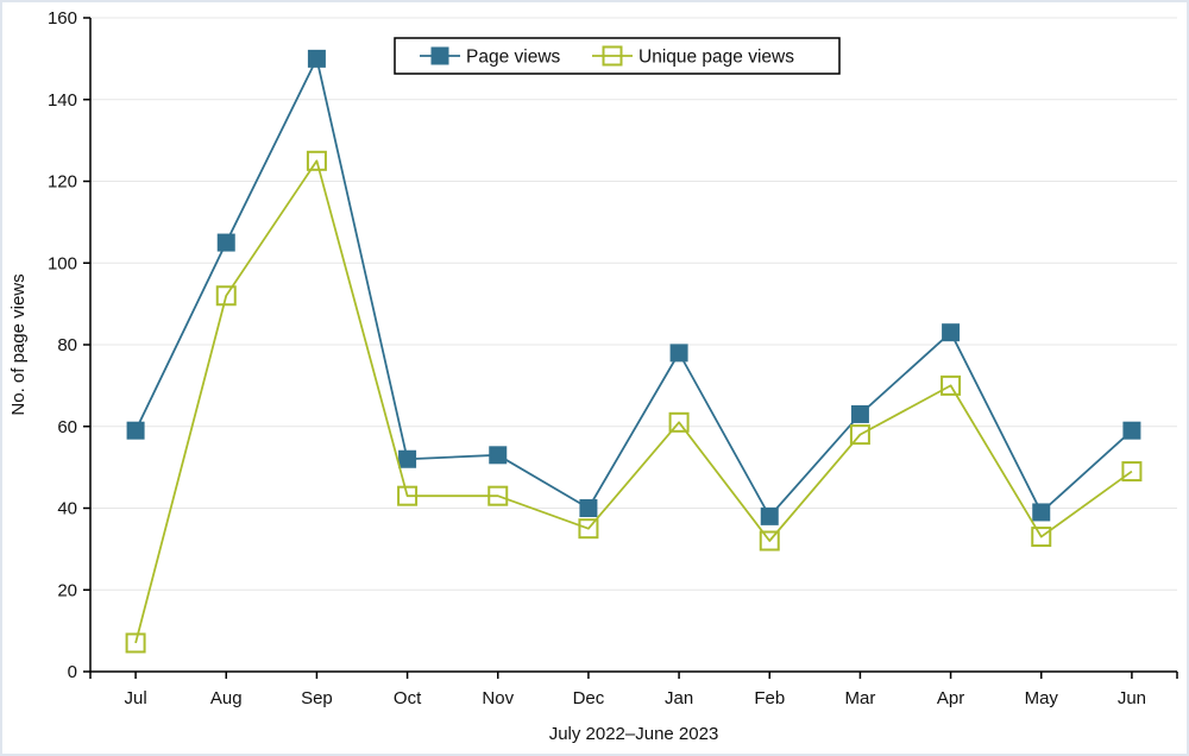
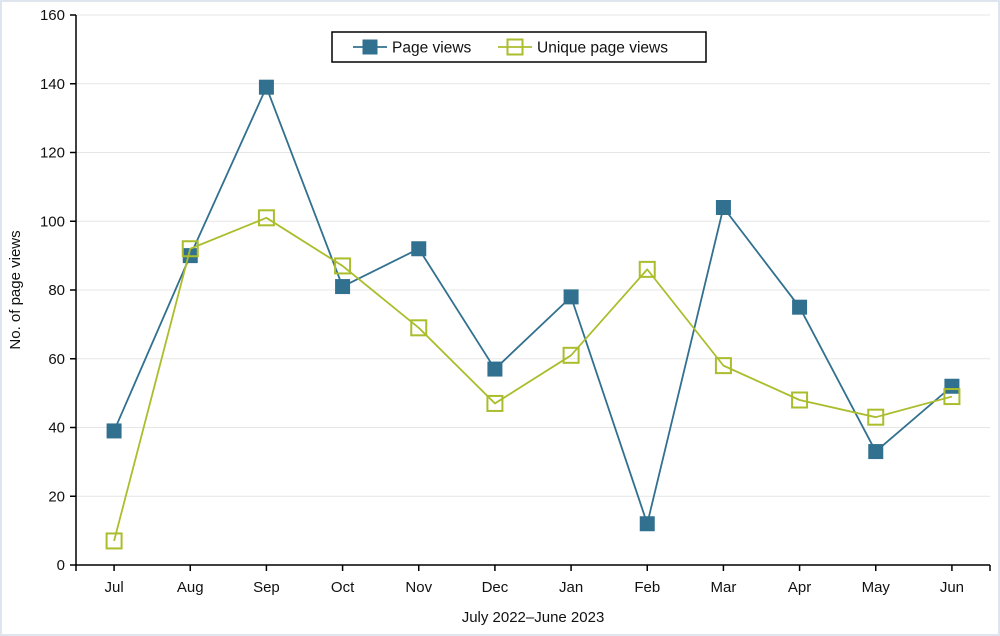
Page views/Jul: 59 -> 39
Page views/Aug: 105 -> 90
Page views/Sep: 150 -> 139
Unique page views/Sep: 125 -> 101
Page views/Oct: 52 -> 81
Unique page views/Oct: 43 -> 87
Page views/Nov: 53 -> 92
Unique page views/Nov: 43 -> 69
Page views/Dec: 40 -> 57
Unique page views/Dec: 35 -> 47
Page views/Feb: 38 -> 12
Unique page views/Feb: 32 -> 86
Page views/Mar: 63 -> 104
Page views/Apr: 83 -> 75
Unique page views/Apr: 70 -> 48
Page views/May: 39 -> 33
Unique page views/May: 33 -> 43
Page views/Jun: 59 -> 52
